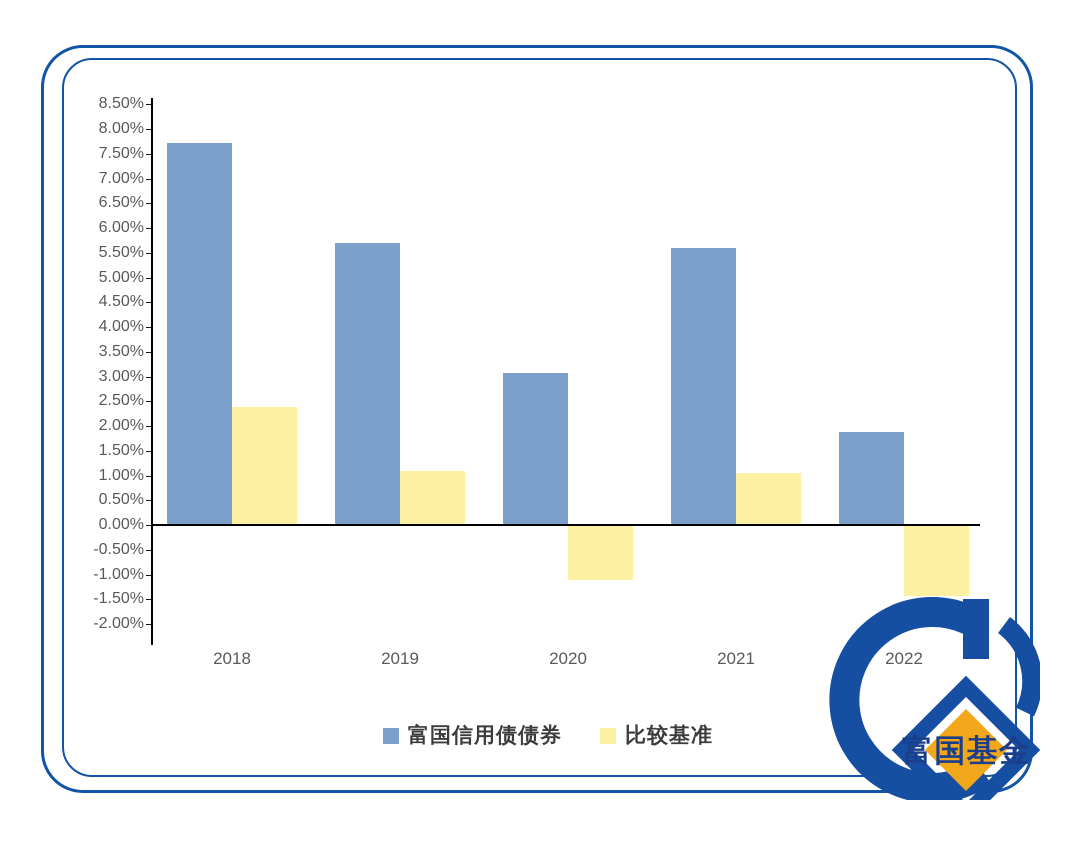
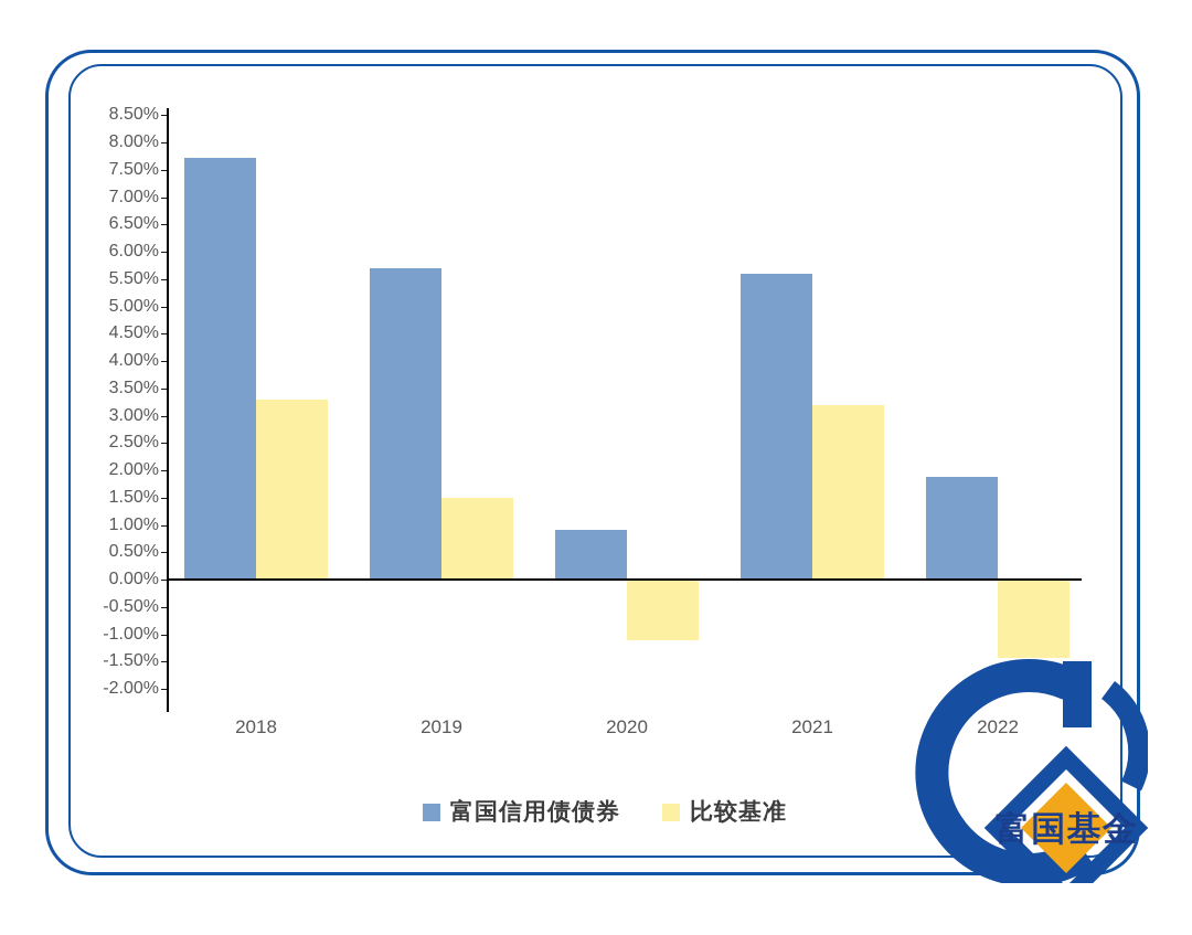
比较基准/2018: 2.4% -> 3.3%
比较基准/2019: 1.1% -> 1.5%
富国信用债债券/2020: 3.1% -> 0.9%
比较基准/2021: 1.1% -> 3.2%
